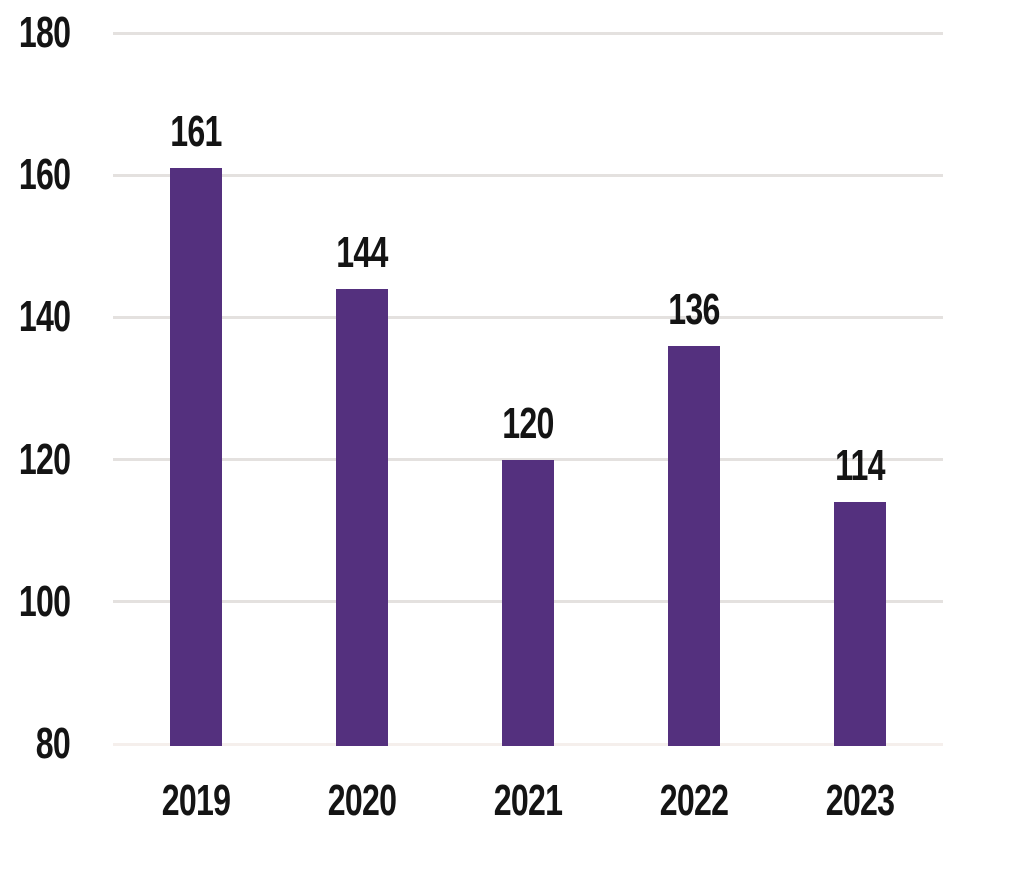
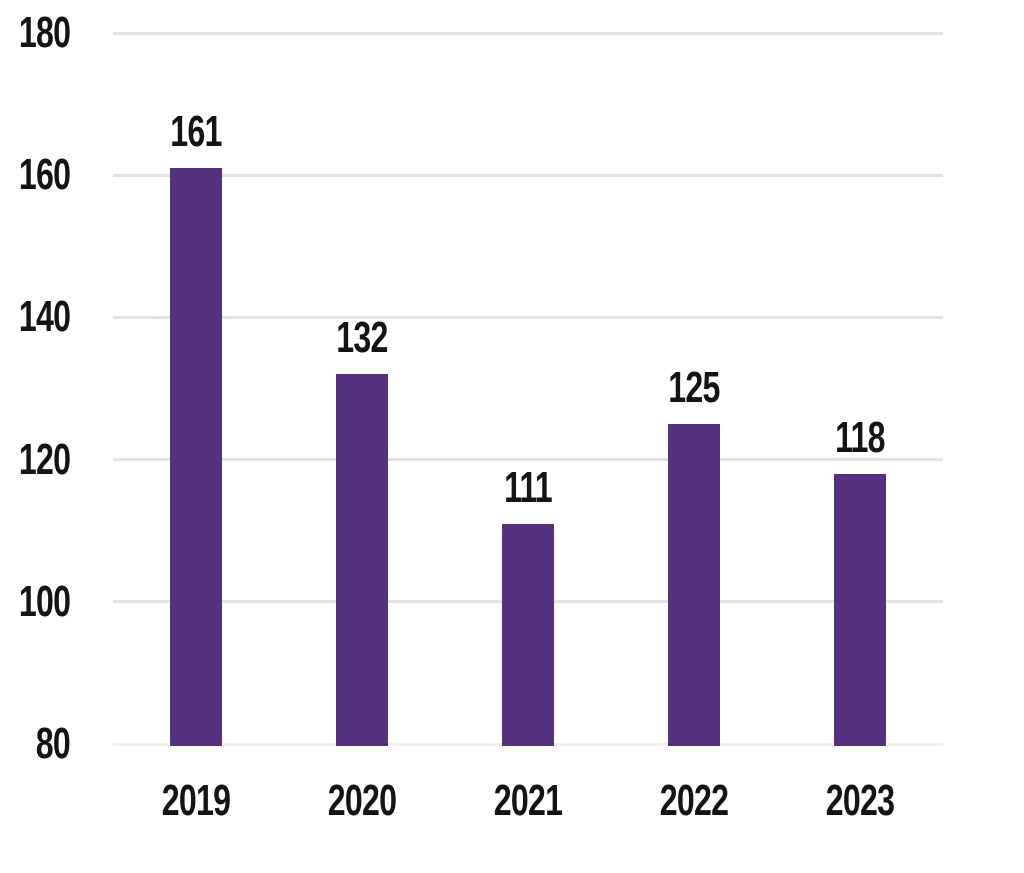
2020: 144 -> 132
2021: 120 -> 111
2022: 136 -> 125
2023: 114 -> 118
